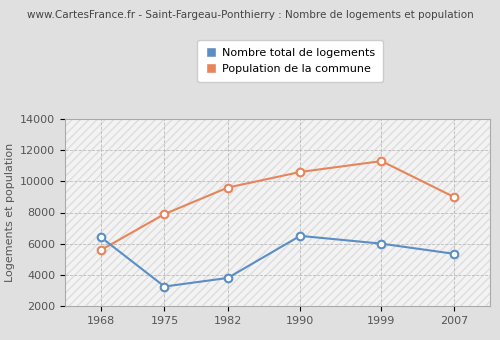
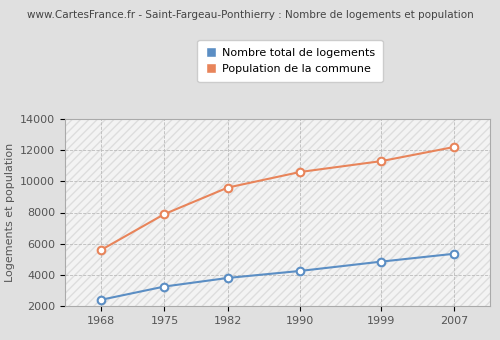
Nombre total de logements/1968: 6400 -> 2400
Nombre total de logements/1990: 6500 -> 4200
Nombre total de logements/1999: 6000 -> 4800
Population de la commune/2007: 9000 -> 12200
